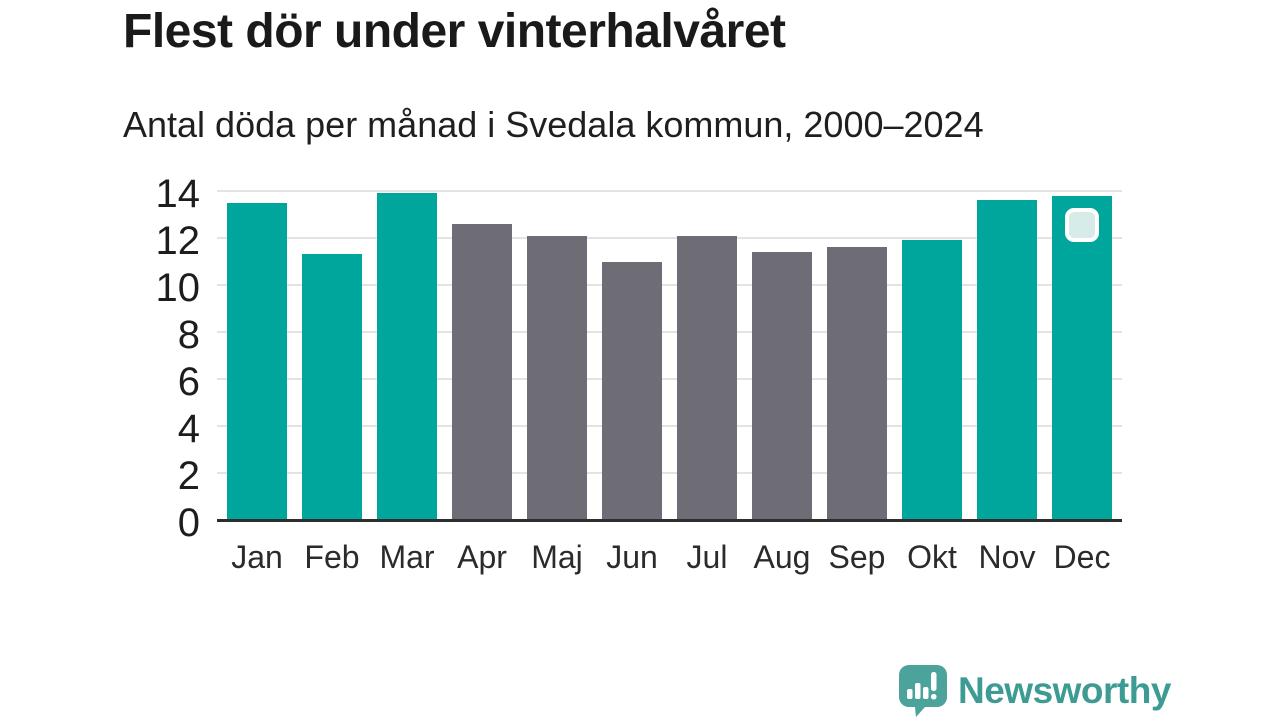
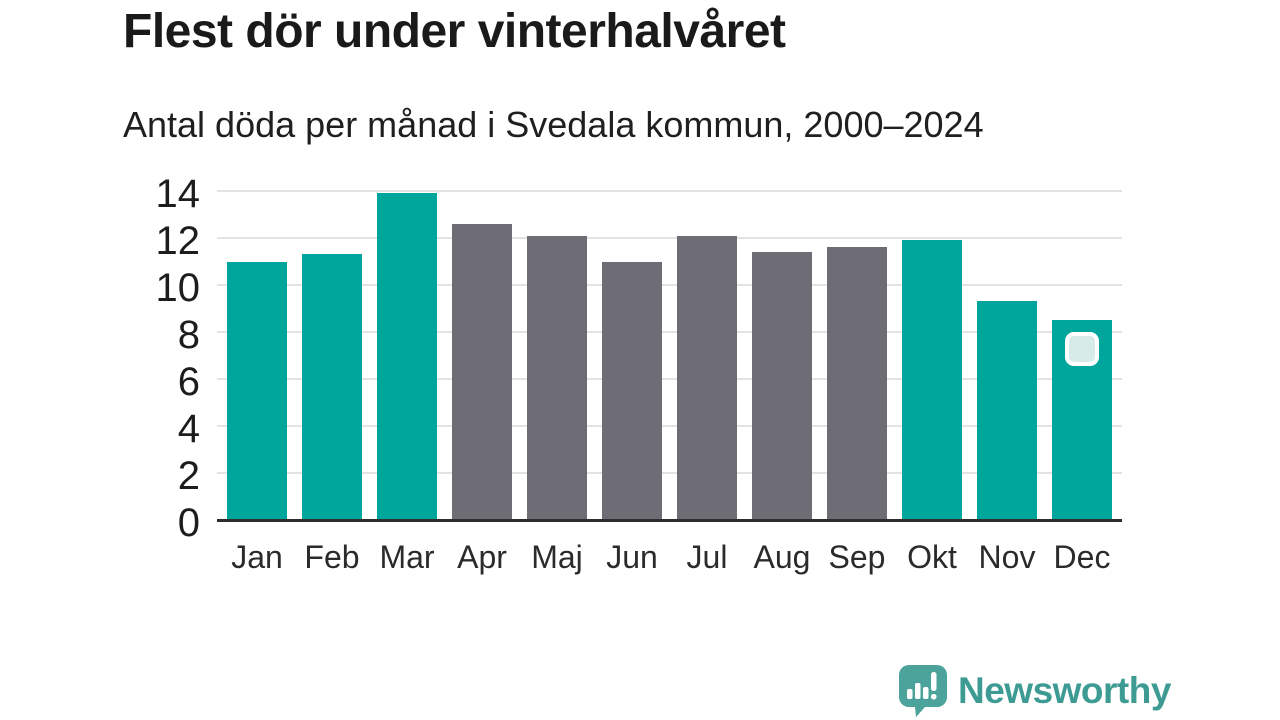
Jan: 13.5 -> 11.0
Nov: 13.6 -> 9.3
Dec: 13.8 -> 8.5
